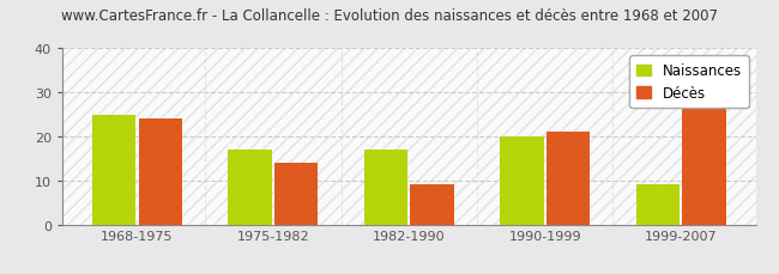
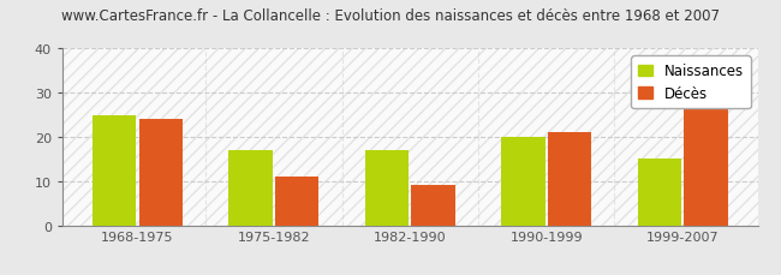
Décès/1975-1982: 14 -> 11
Naissances/1999-2007: 9 -> 15
